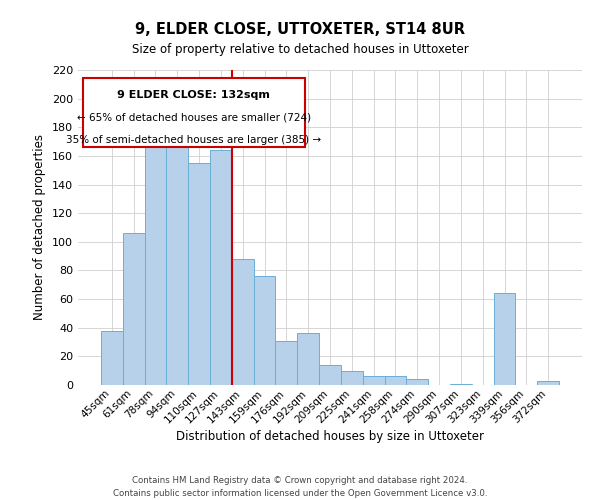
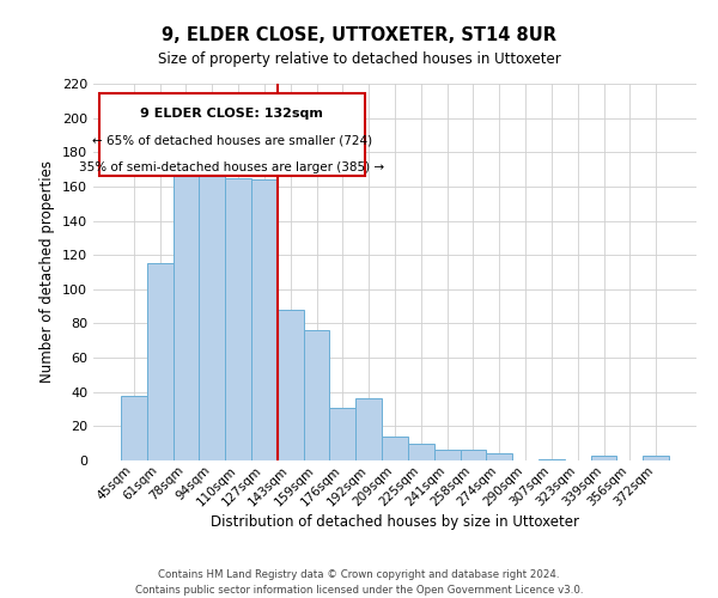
61sqm: 106 -> 115
110sqm: 155 -> 165
339sqm: 64 -> 3
